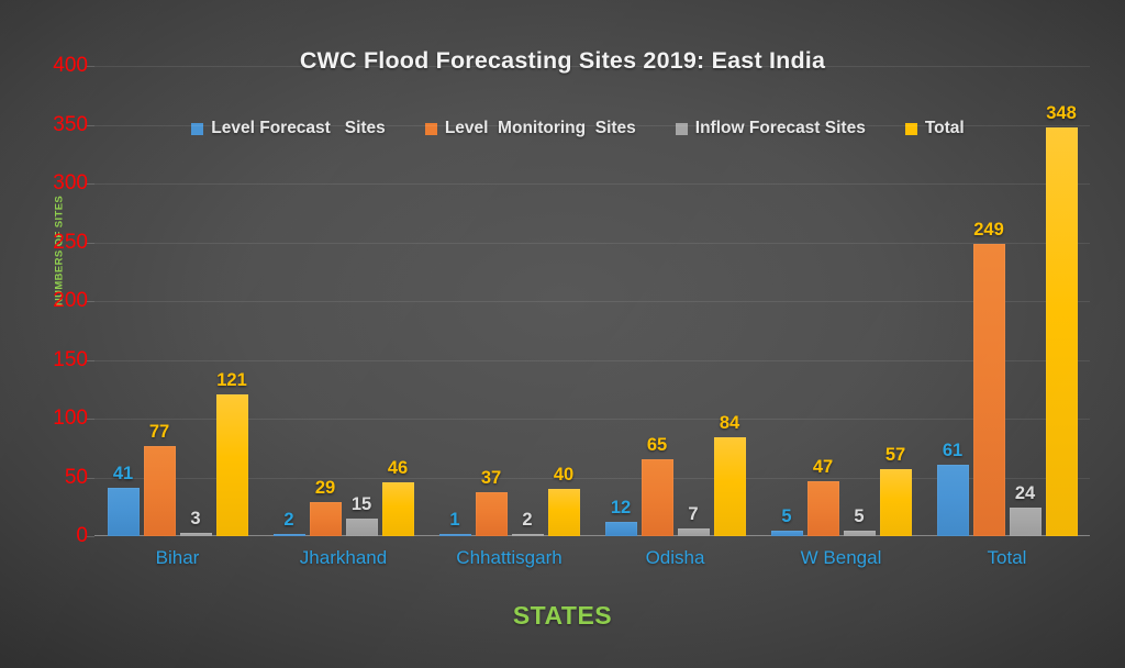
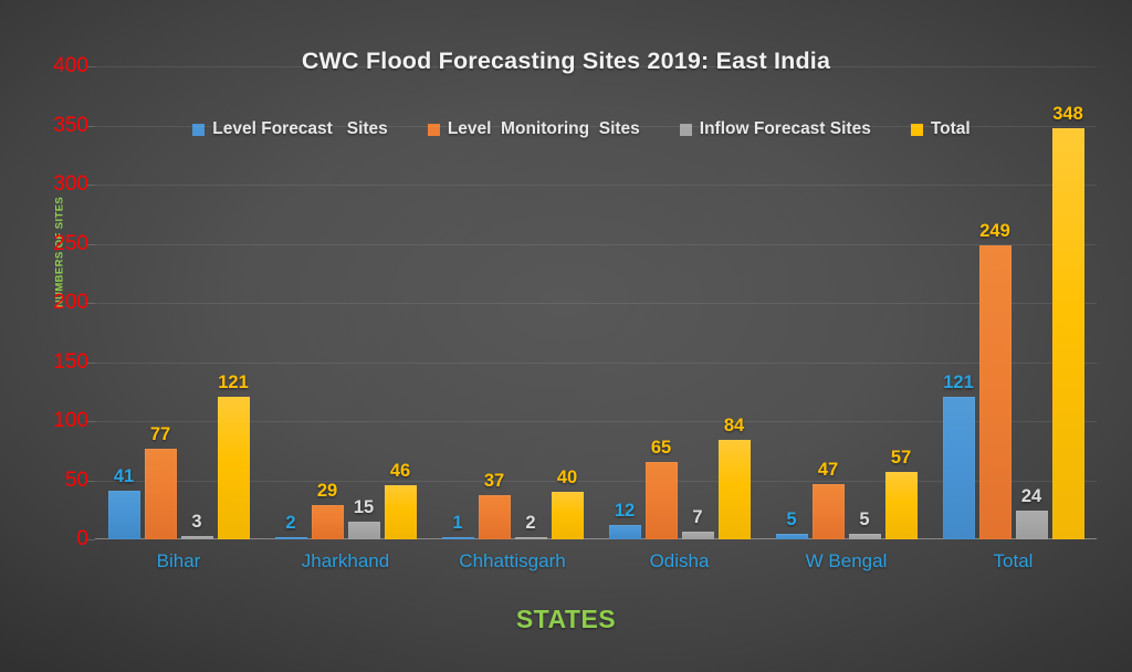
Level Forecast Sites/Total: 61 -> 121
